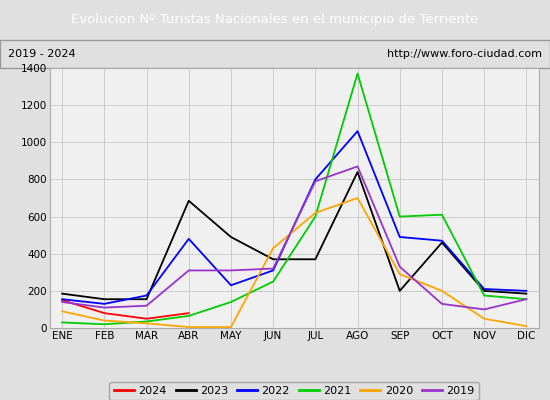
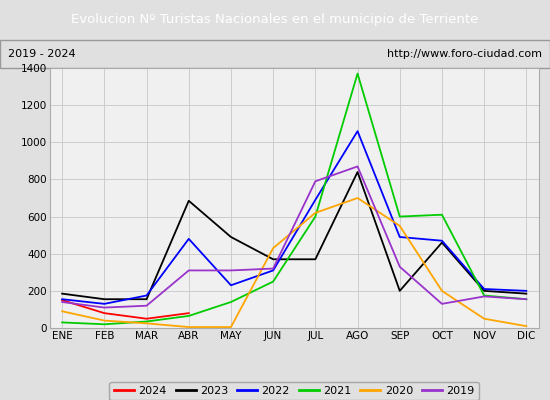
2022/JUL: 800 -> 690
2020/SEP: 290 -> 550
2019/NOV: 100 -> 170
